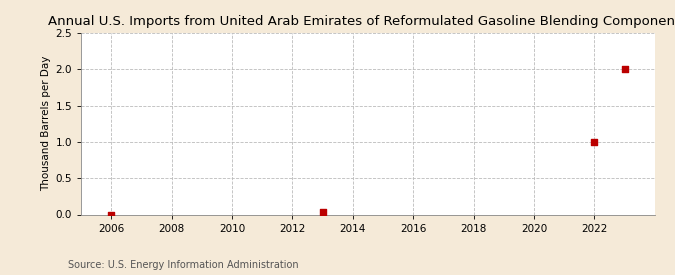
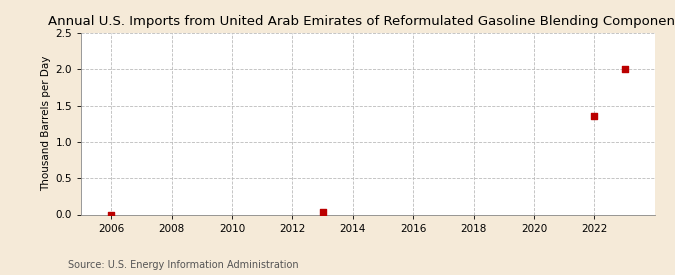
2022: 1.00 -> 1.36
